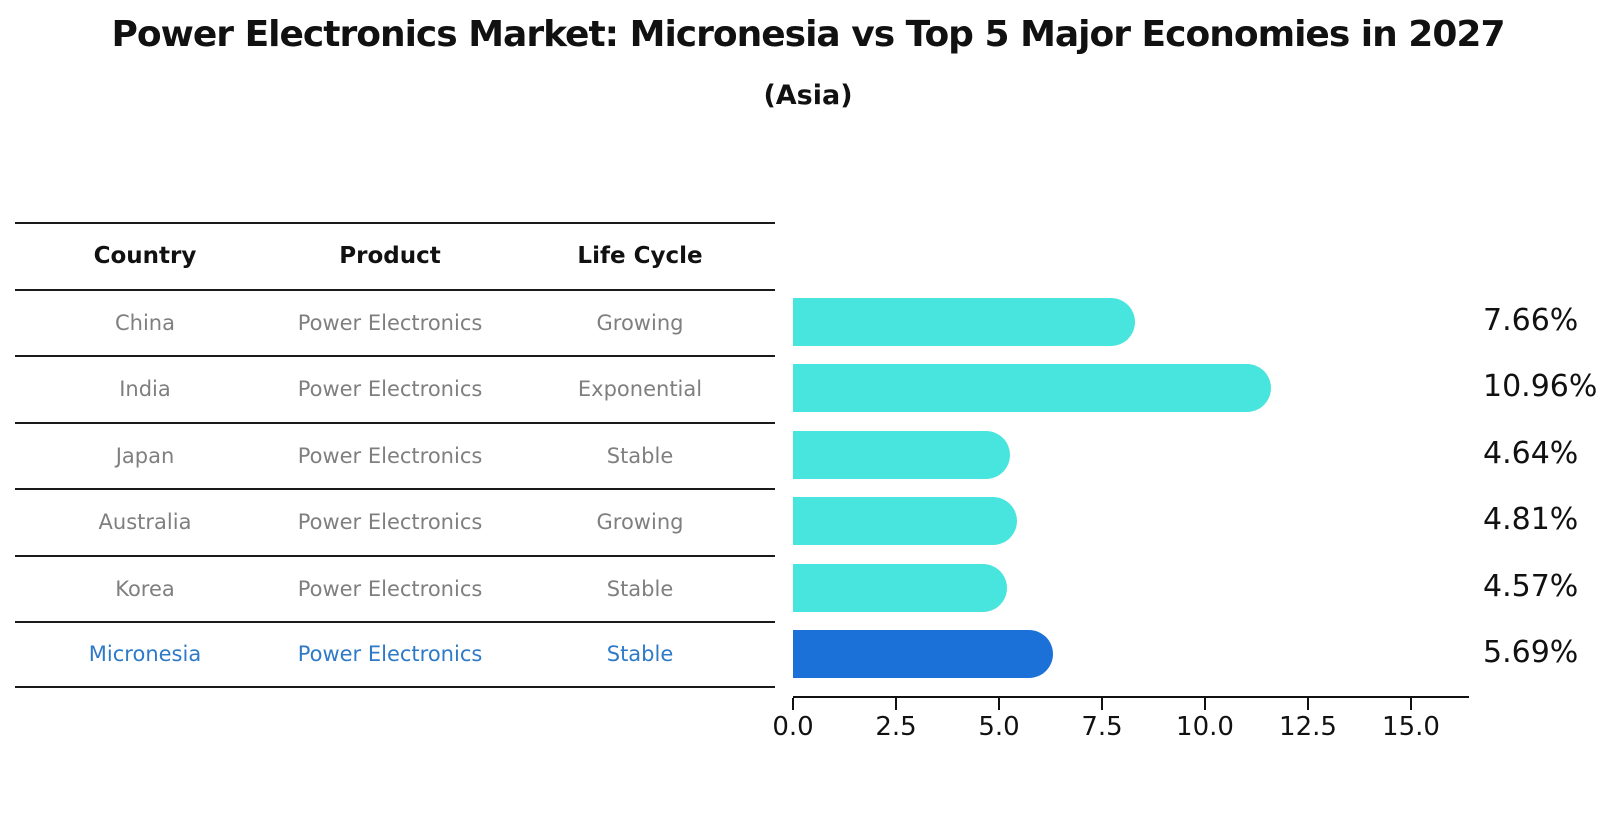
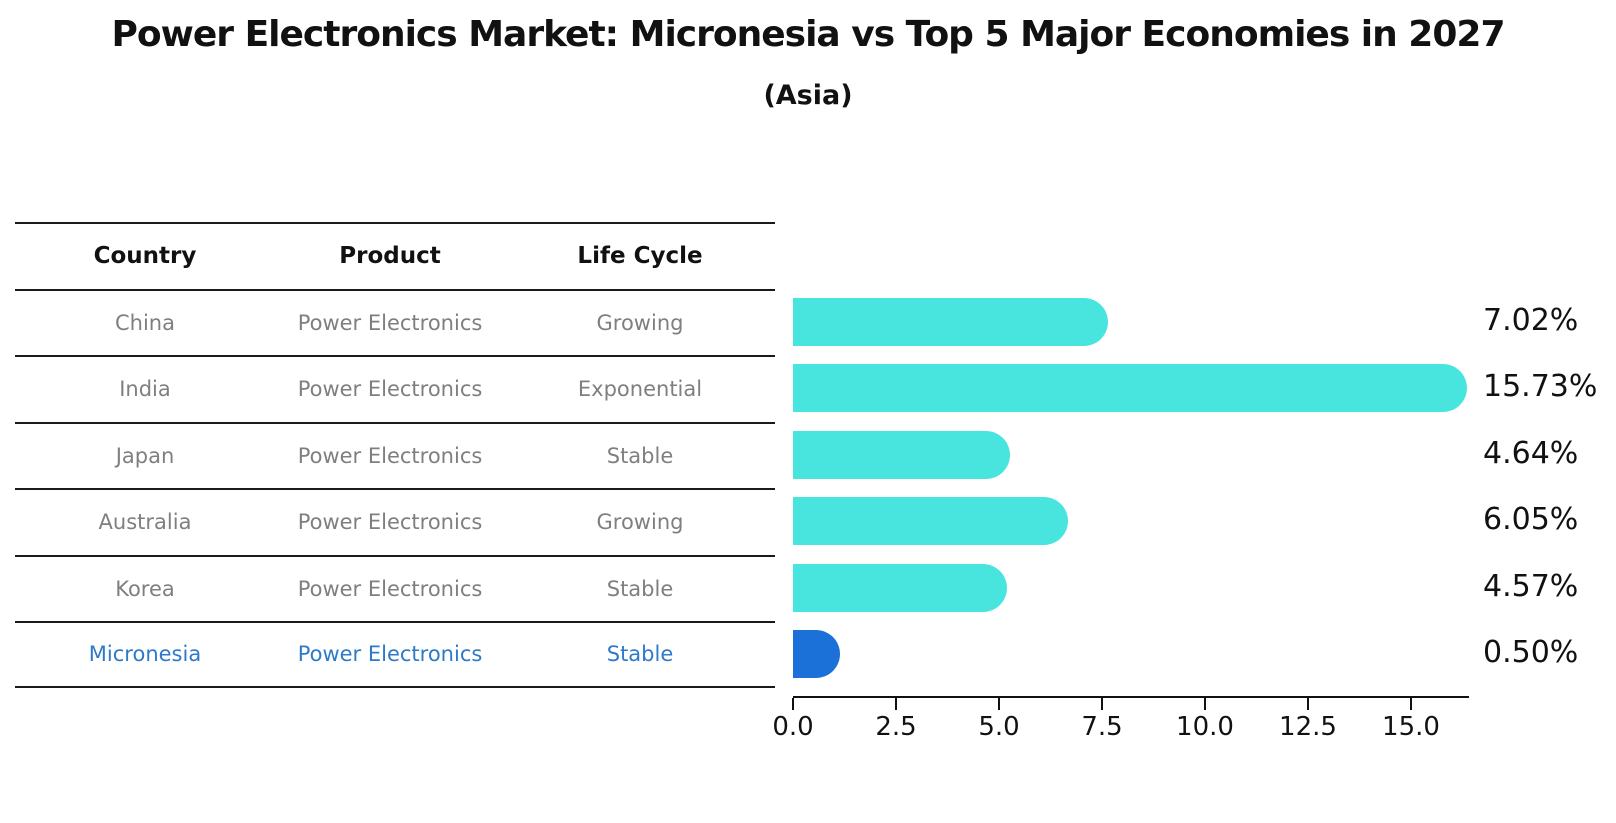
China: 7.66% -> 7.02%
India: 10.96% -> 15.73%
Australia: 4.81% -> 6.05%
Micronesia: 5.69% -> 0.50%
